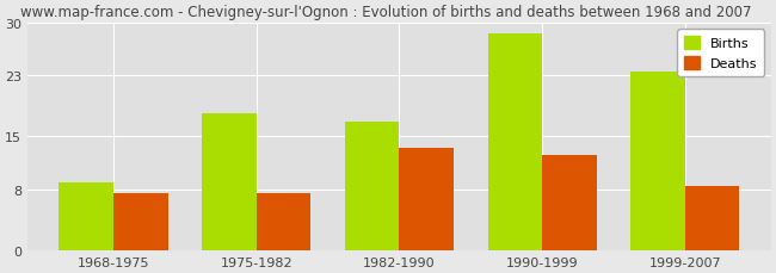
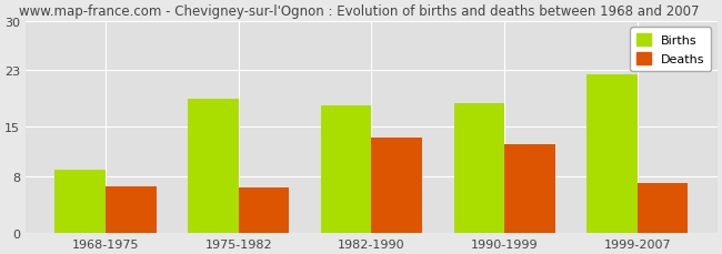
Deaths/1968-1975: 7.5 -> 6.6
Births/1975-1982: 18.0 -> 19.0
Deaths/1975-1982: 7.5 -> 6.4
Births/1982-1990: 17.0 -> 18.0
Births/1990-1999: 28.5 -> 18.4
Births/1999-2007: 23.5 -> 22.4
Deaths/1999-2007: 8.5 -> 7.0
